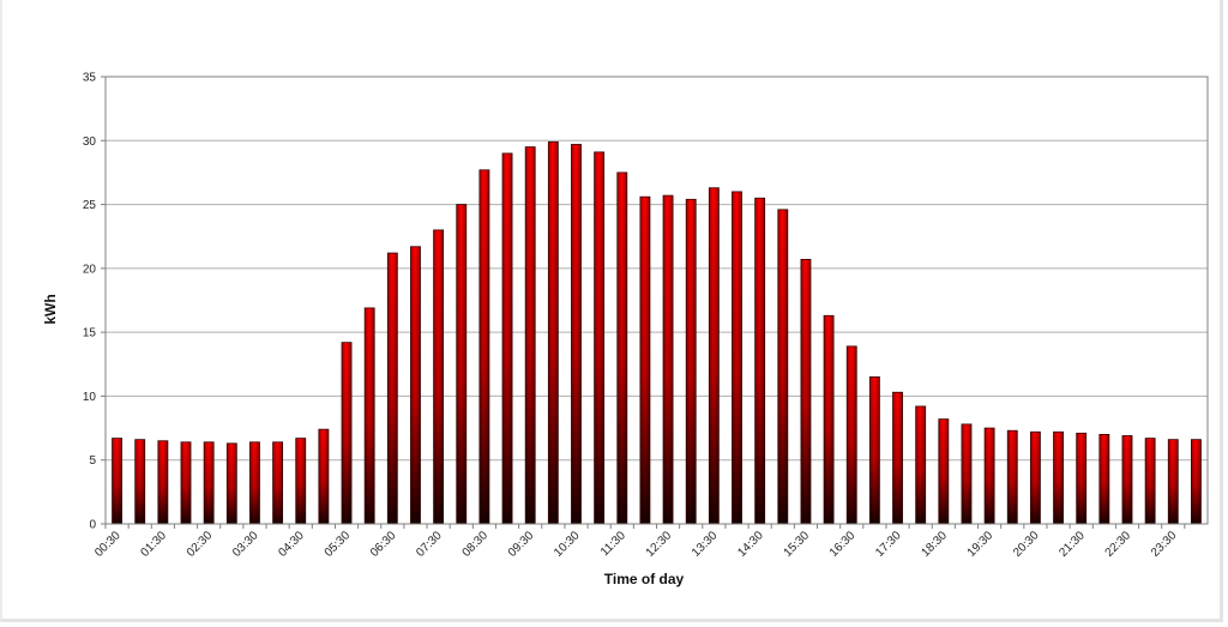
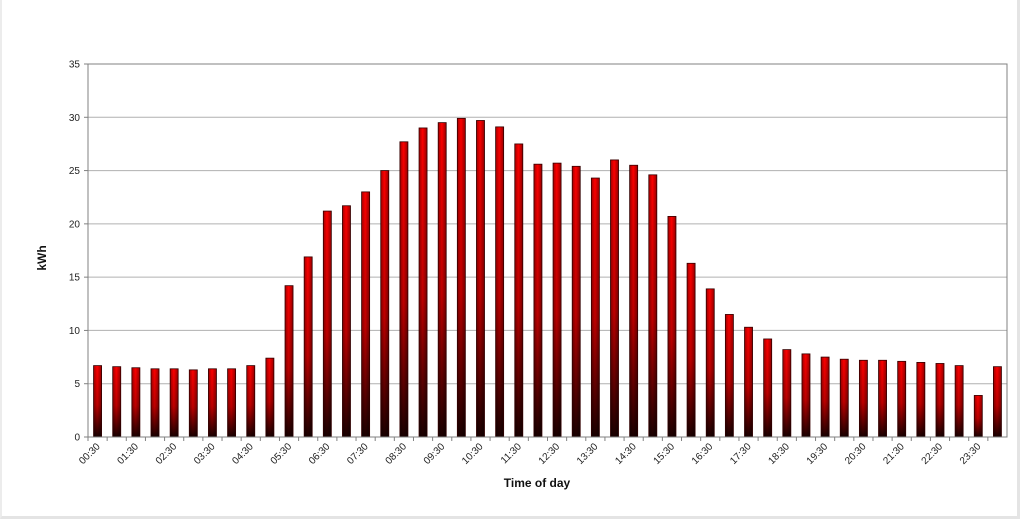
13:30: 26.3 -> 24.3
23:30: 6.6 -> 3.9
